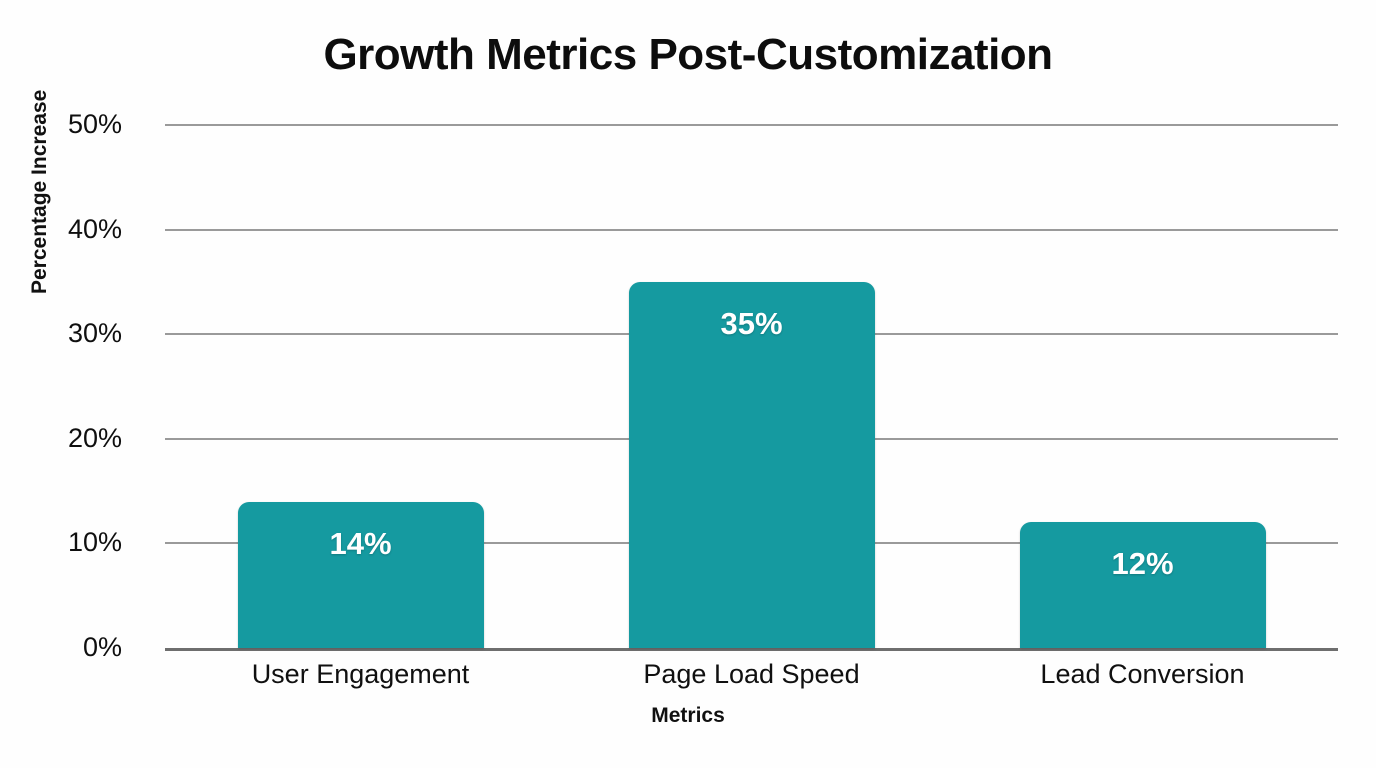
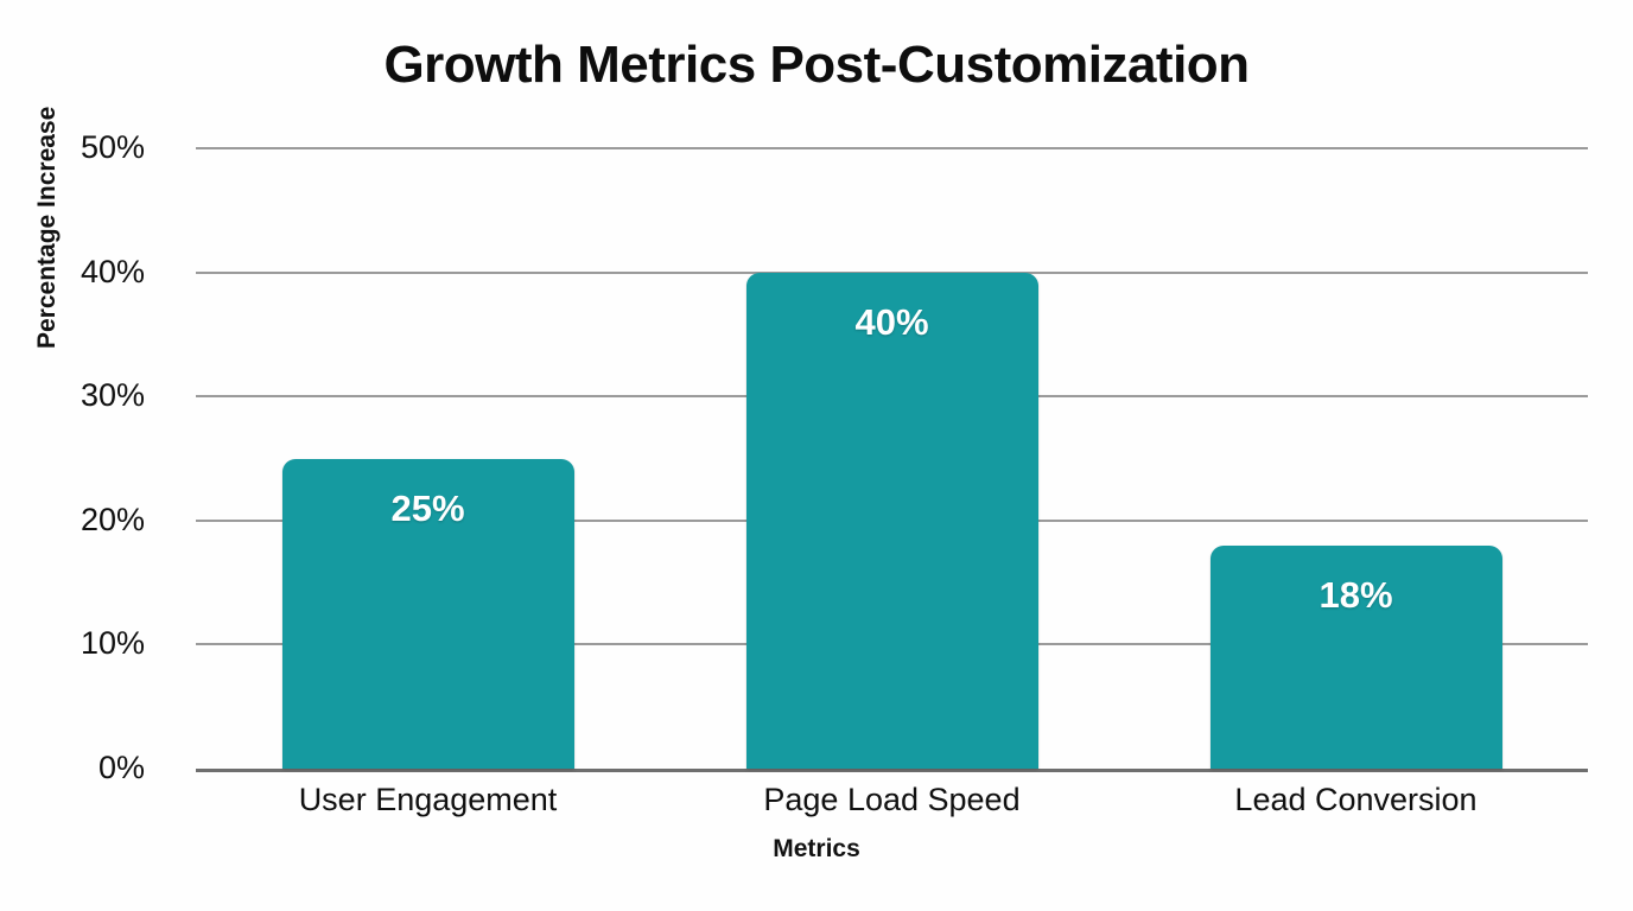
User Engagement: 14% -> 25%
Page Load Speed: 35% -> 40%
Lead Conversion: 12% -> 18%
